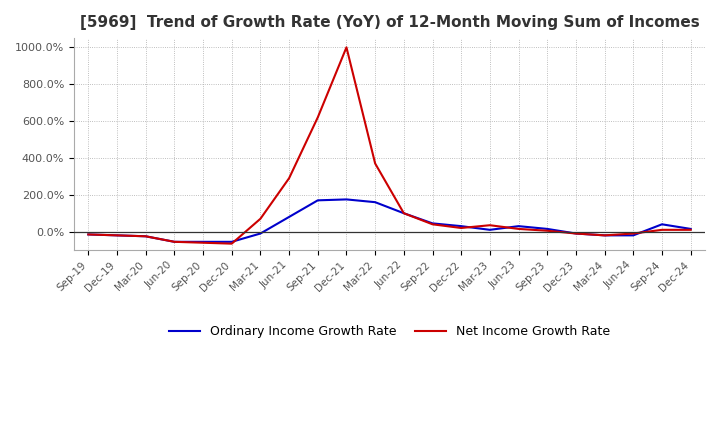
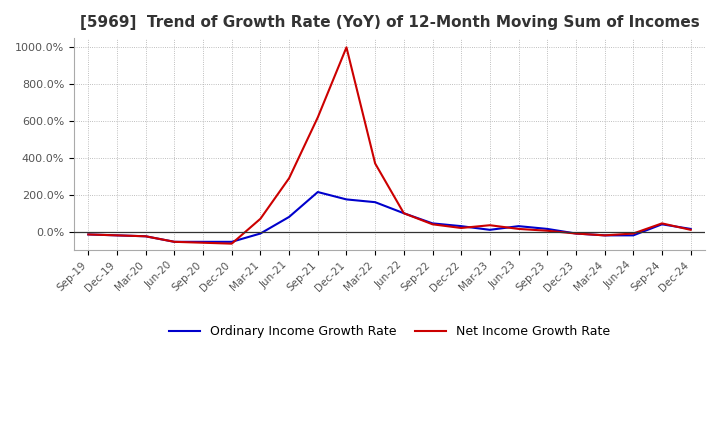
Ordinary Income Growth Rate/Sep-21: 170% -> 220%
Net Income Growth Rate/Sep-24: 10% -> 40%
